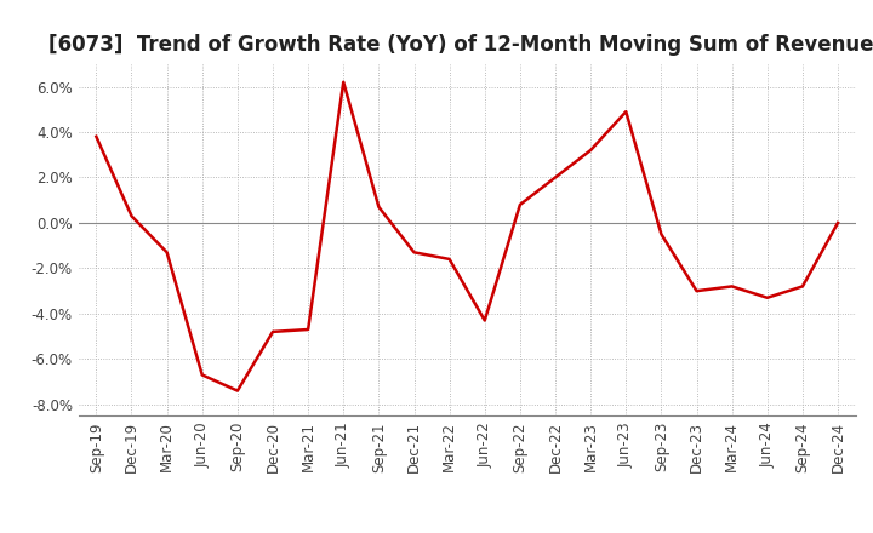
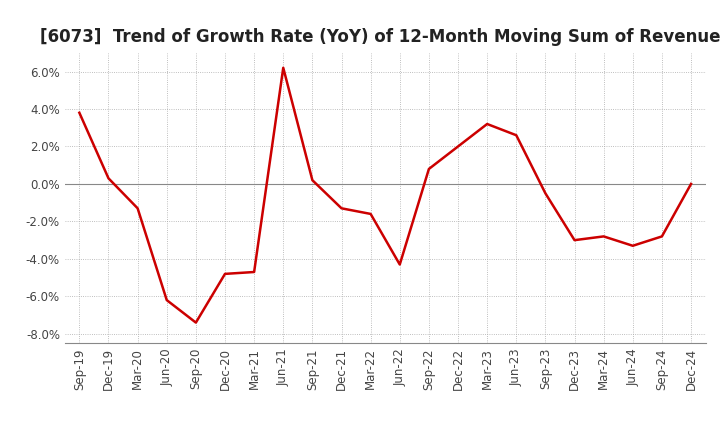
Jun-20: -6.7% -> -6.2%
Sep-21: 0.7% -> 0.2%
Jun-23: 4.9% -> 2.6%
